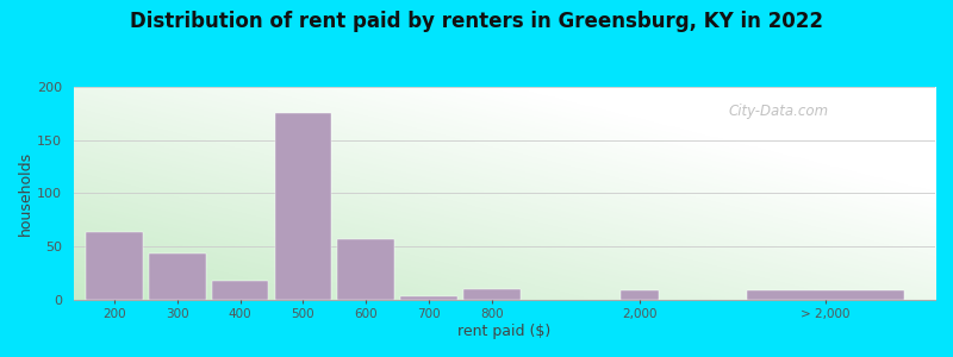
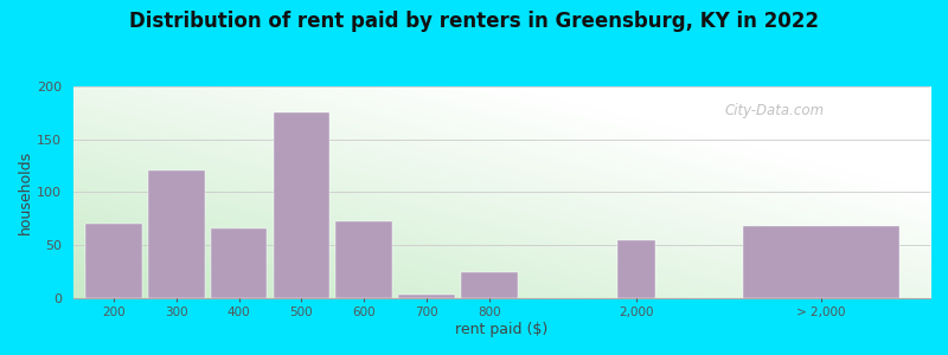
200: 63 -> 70
300: 43 -> 120
400: 18 -> 66
600: 57 -> 72
800: 10 -> 24
2,000: 8 -> 54
> 2,000: 8 -> 68
